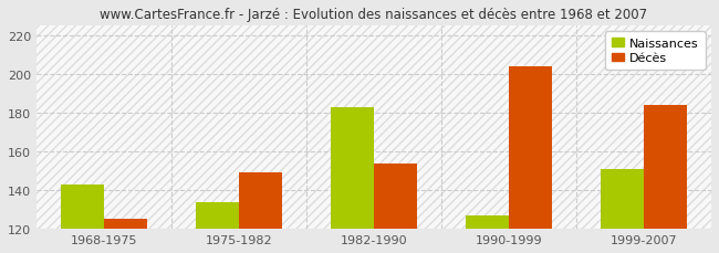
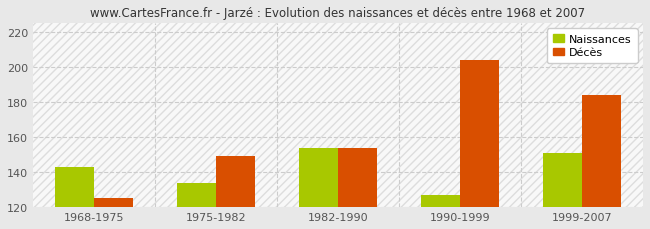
Naissances/1982-1990: 183 -> 154
